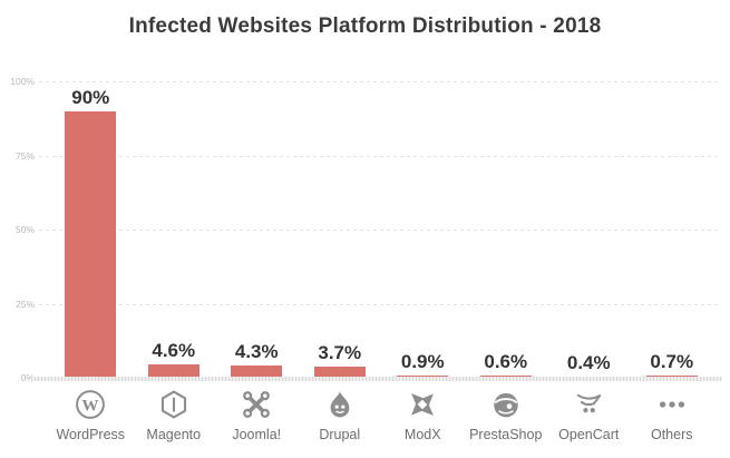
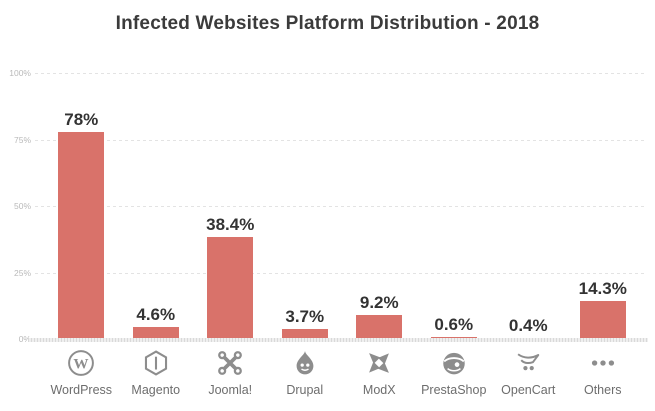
WordPress: 90% -> 78%
Joomla!: 4.3% -> 38.4%
ModX: 0.9% -> 9.2%
Others: 0.7% -> 14.3%
